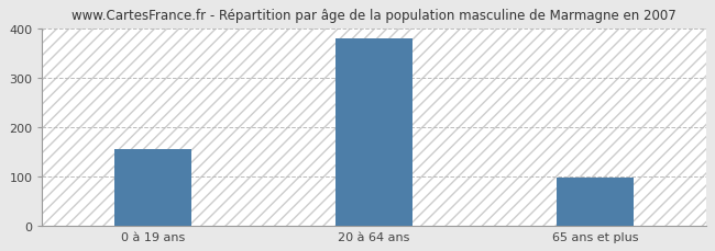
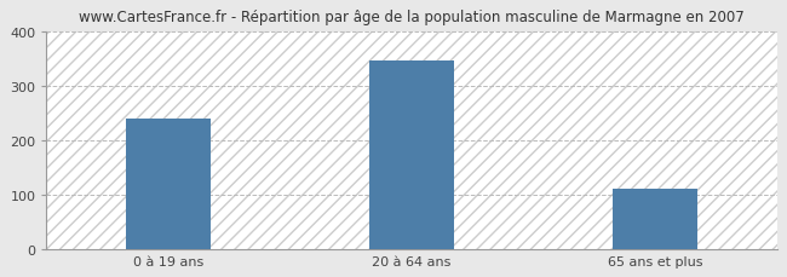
0 à 19 ans: 155 -> 240
20 à 64 ans: 380 -> 345
65 ans et plus: 97 -> 110
